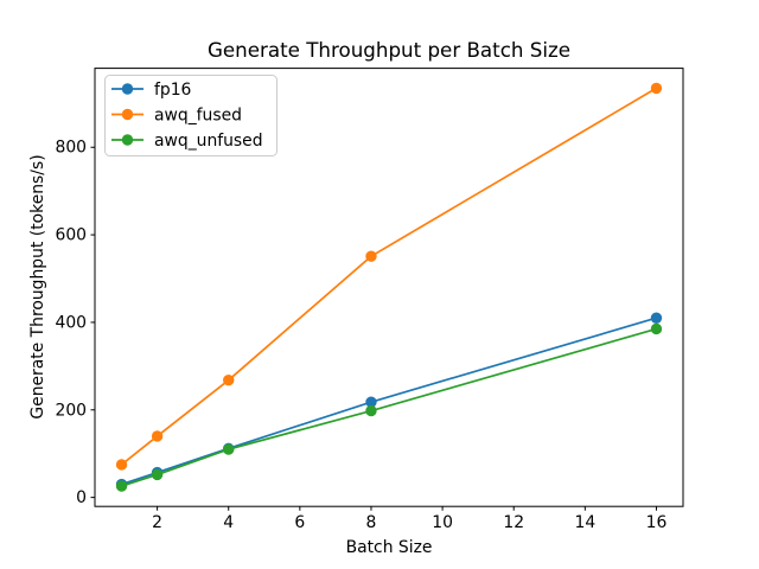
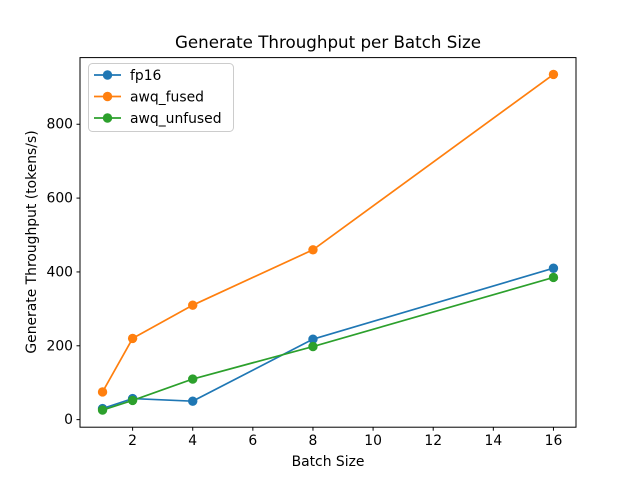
awq_fused/2: 140 -> 220
fp16/4: 110 -> 50
awq_fused/4: 270 -> 310
awq_fused/8: 550 -> 460
